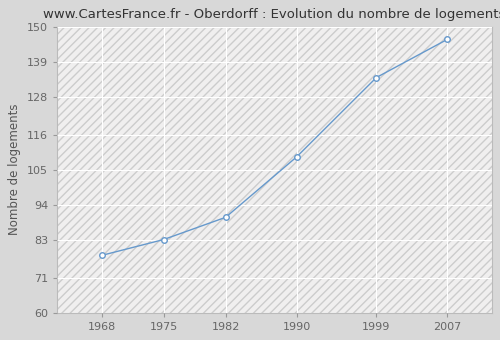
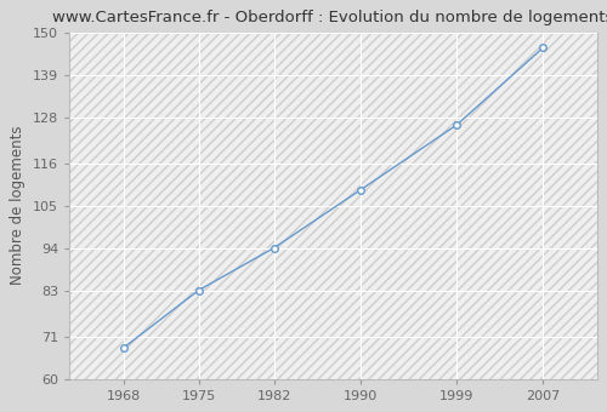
1968: 78 -> 68
1982: 90 -> 94
1999: 134 -> 126
